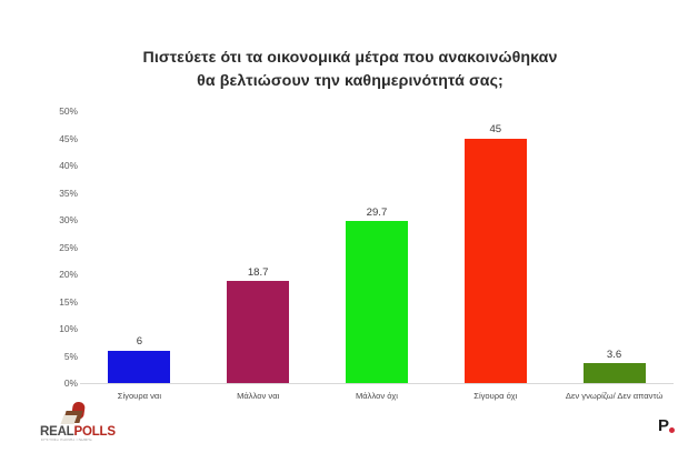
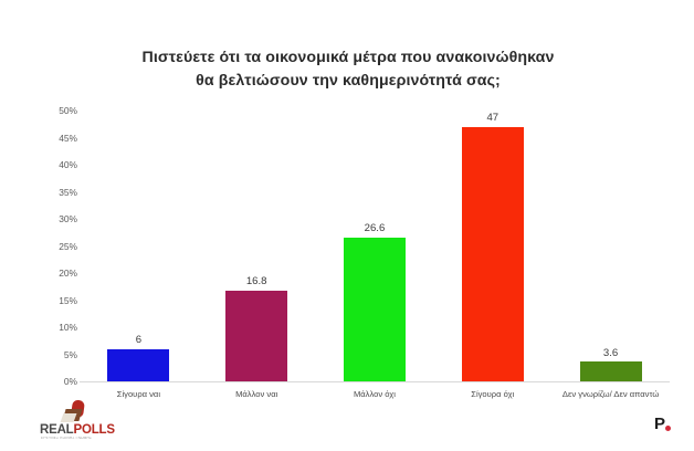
Μάλλον ναι: 18.7 -> 16.8
Μάλλον όχι: 29.7 -> 26.6
Σίγουρα όχι: 45 -> 47
